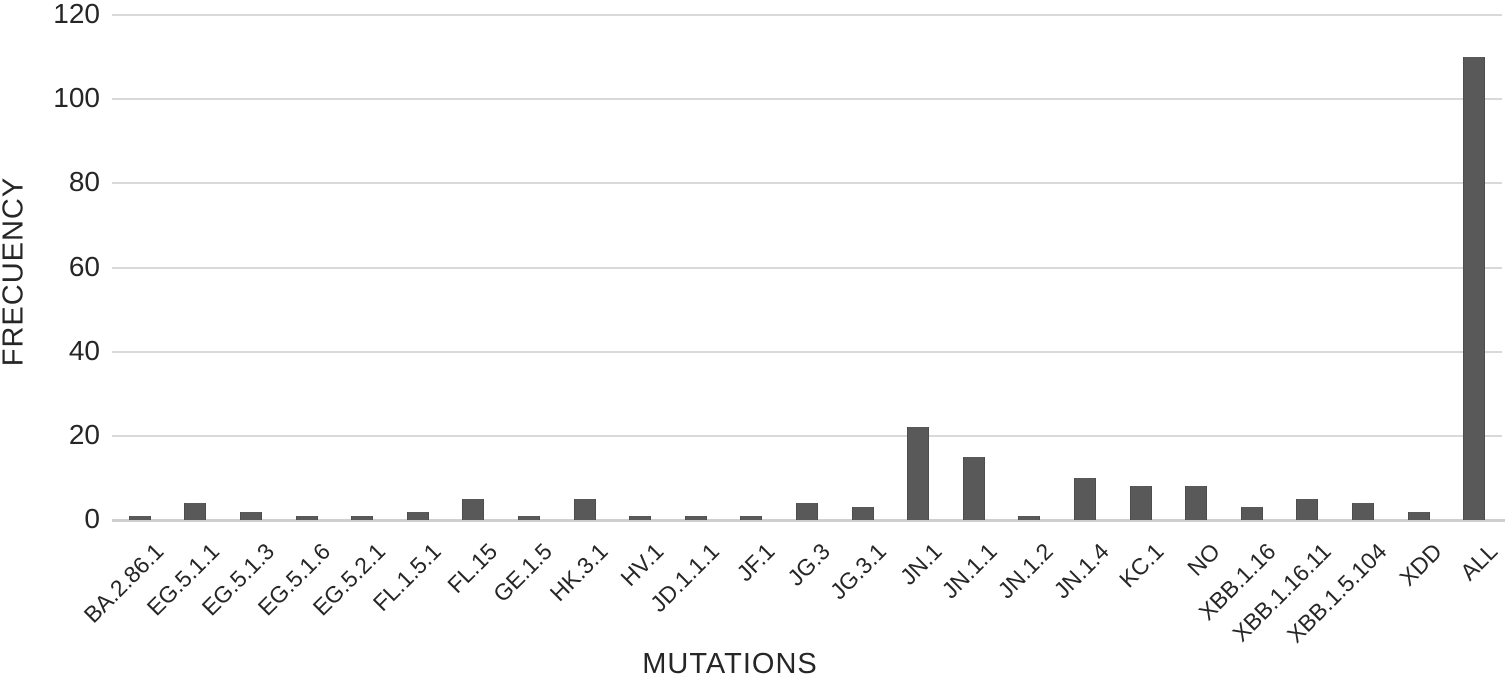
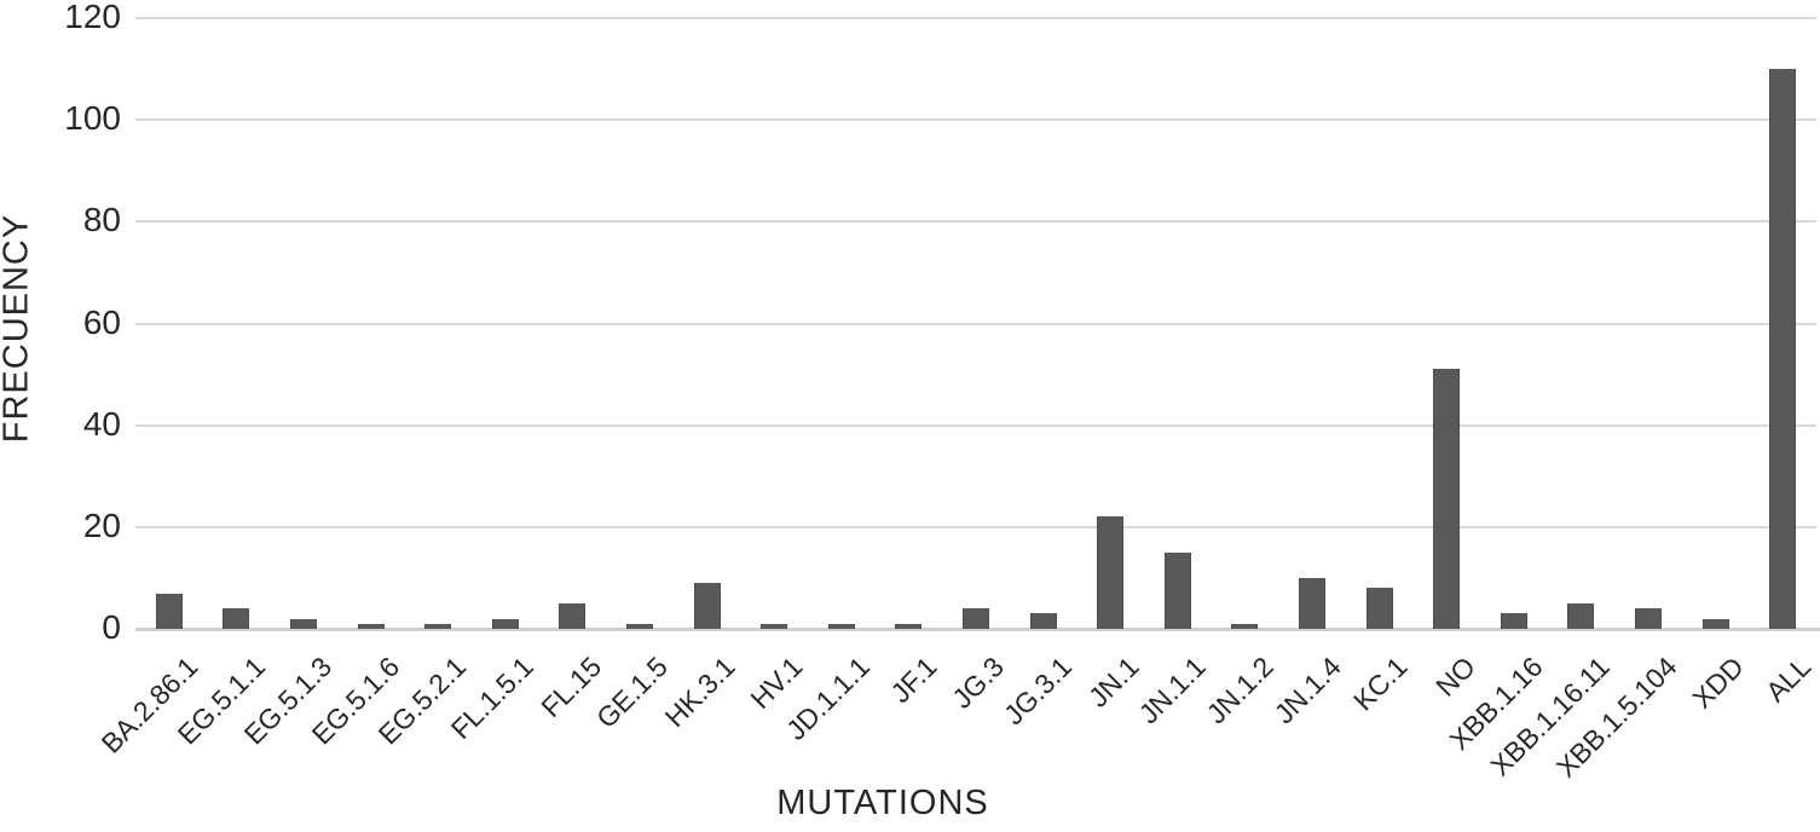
BA.2.86.1: 1 -> 7
HK.3.1: 5 -> 9
NO: 8 -> 51
